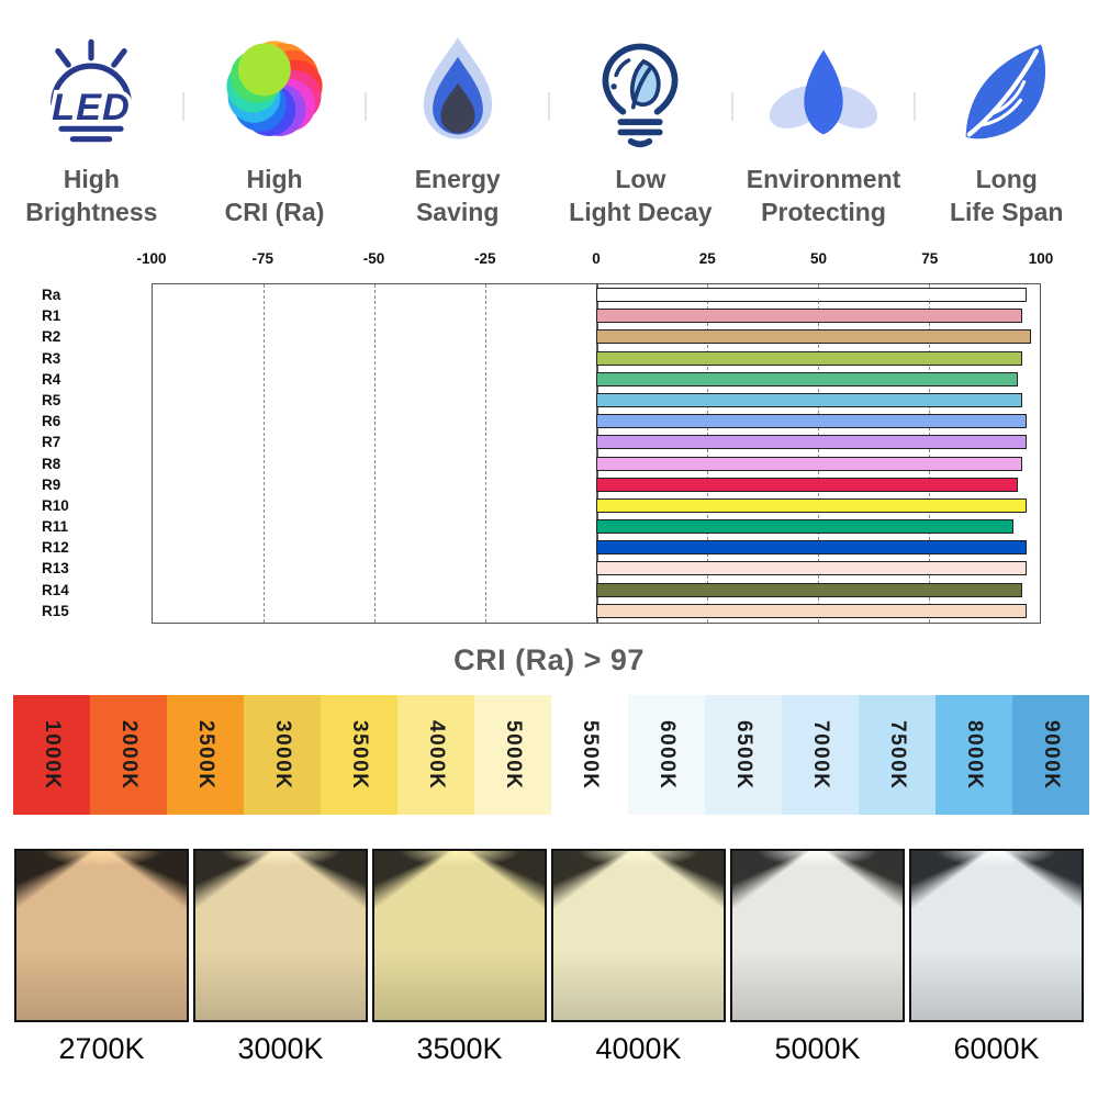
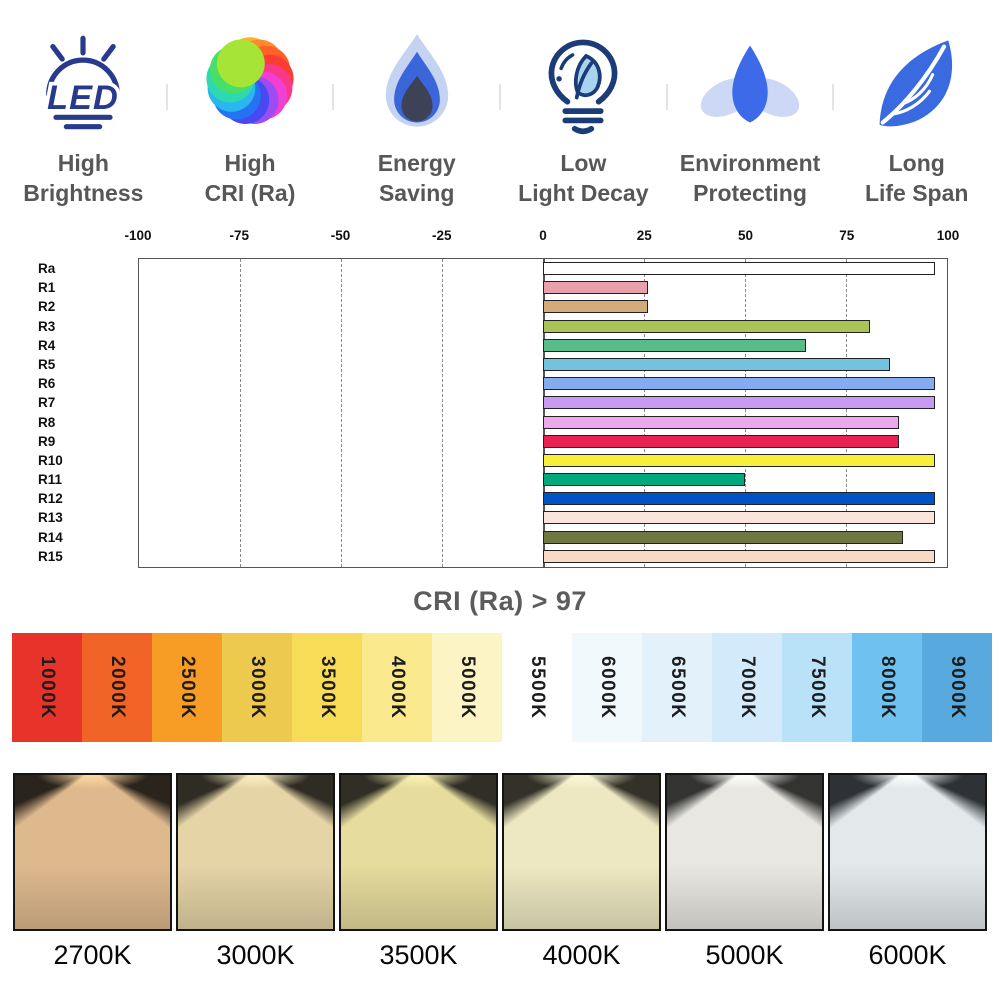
R1: 96 -> 26
R2: 98 -> 26
R3: 96 -> 81
R4: 95 -> 65
R5: 96 -> 86
R8: 96 -> 88
R9: 95 -> 88
R11: 94 -> 50
R14: 96 -> 89
